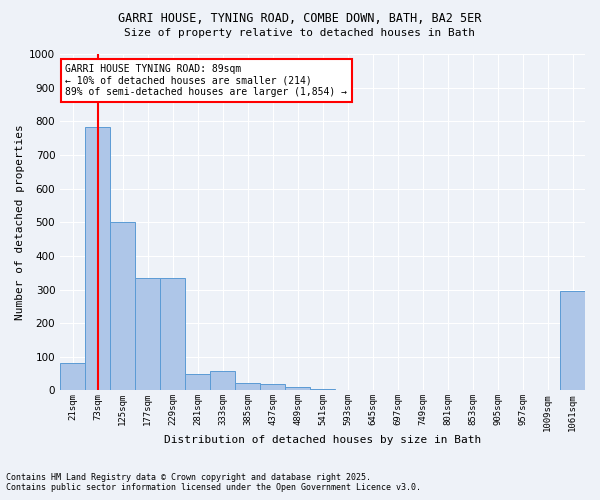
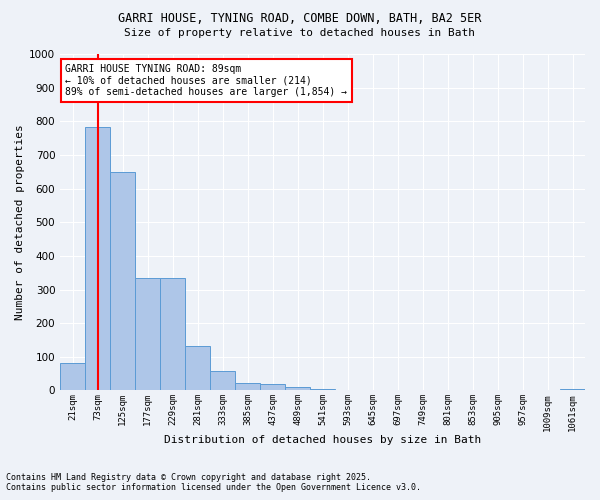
125sqm: 500 -> 648
281sqm: 50 -> 133
1061sqm: 295 -> 3
